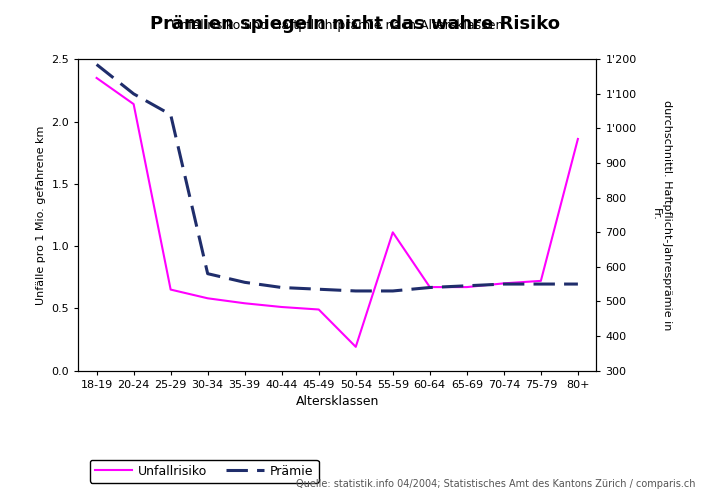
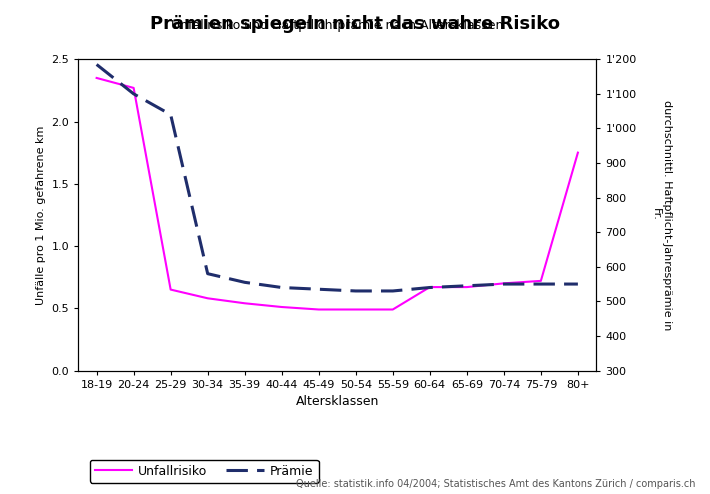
Unfallrisiko/20-24: 2.14 -> 2.27
Unfallrisiko/50-54: 0.19 -> 0.49
Unfallrisiko/55-59: 1.11 -> 0.49
Unfallrisiko/80+: 1.86 -> 1.75
